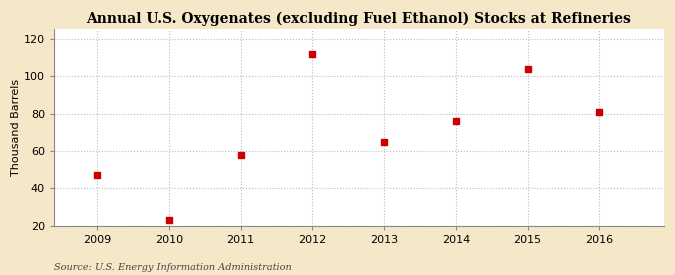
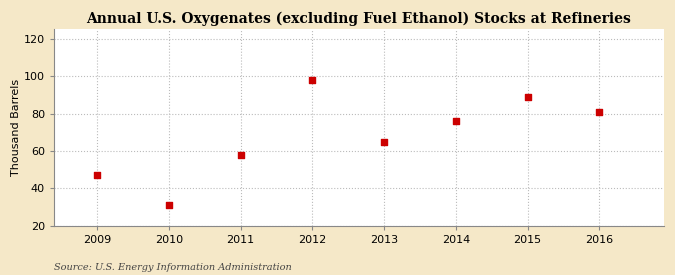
2010: 23 -> 31
2012: 112 -> 98
2015: 104 -> 89
